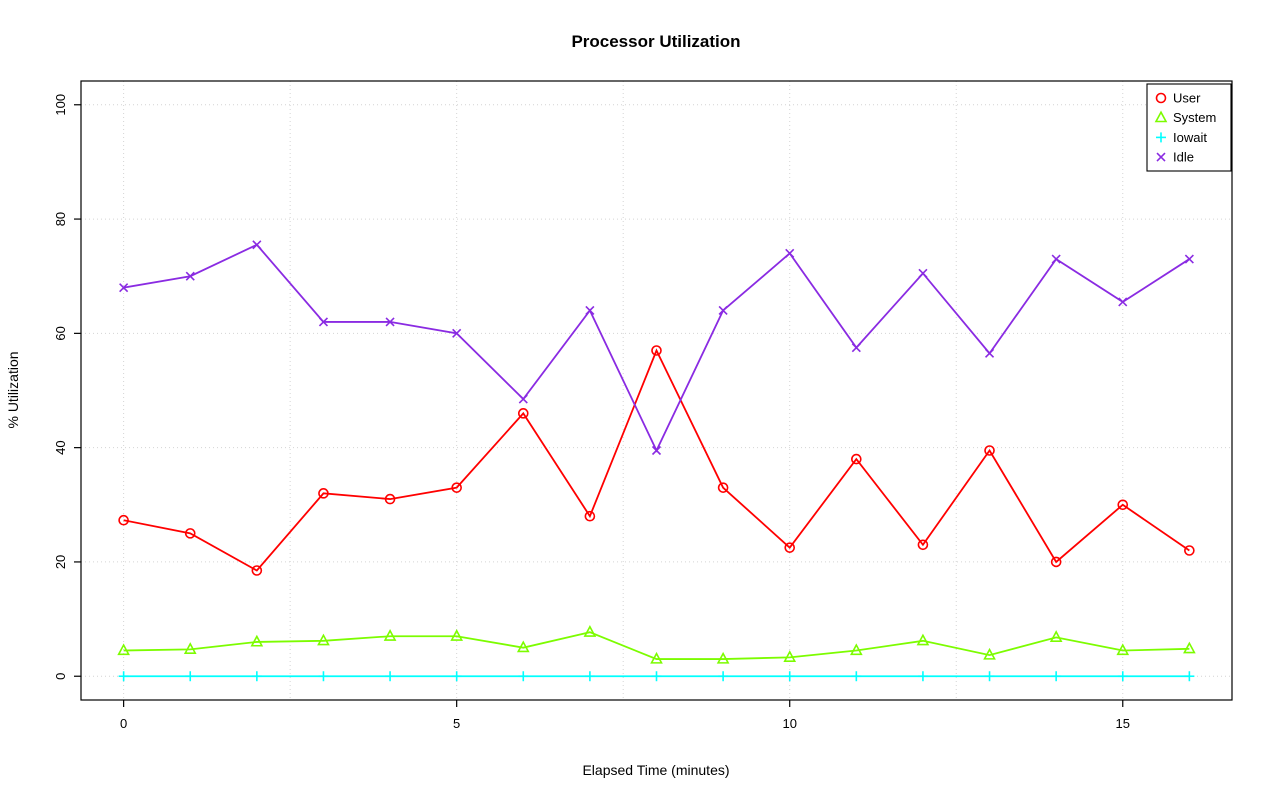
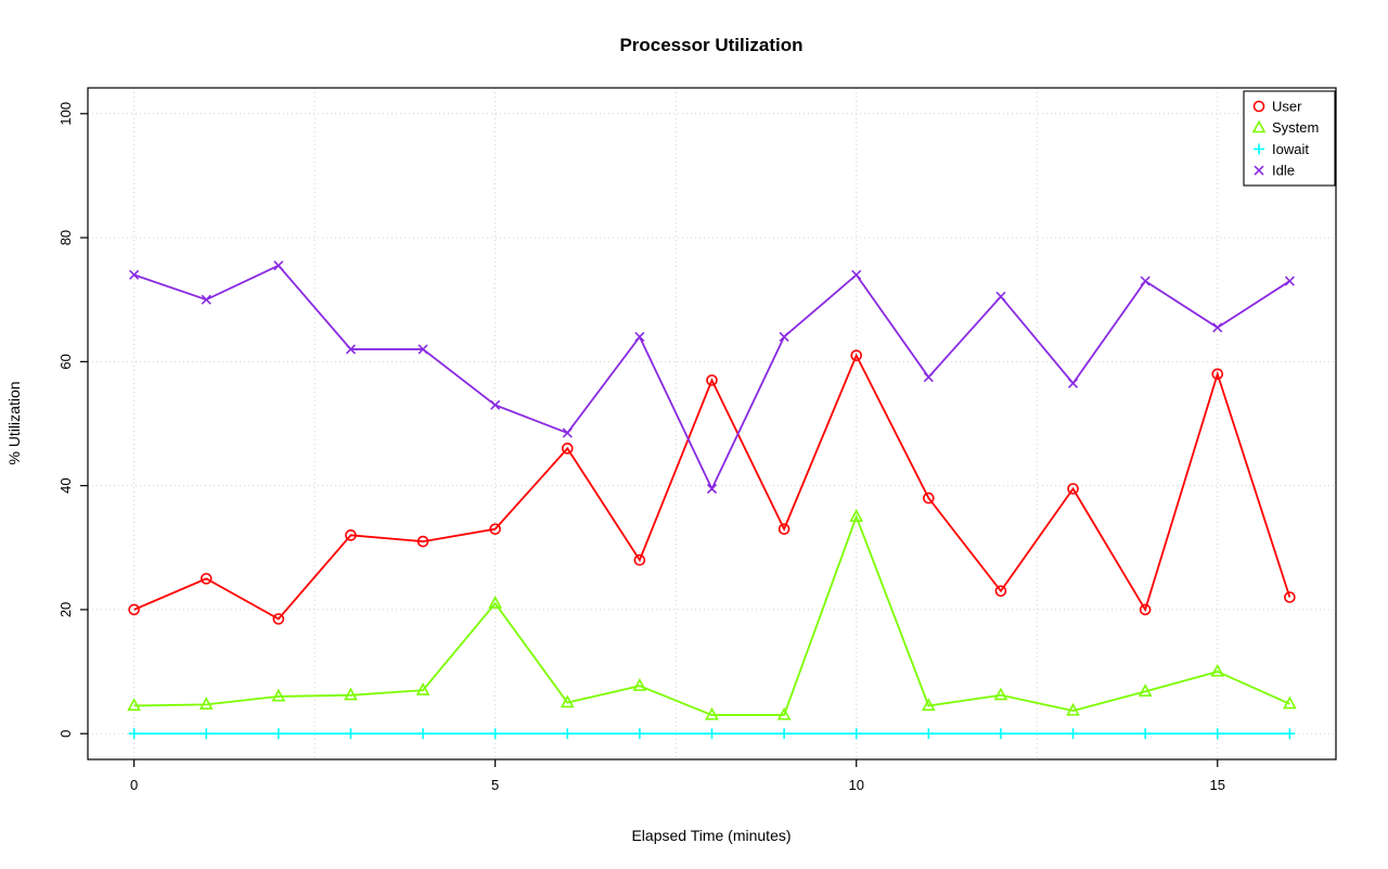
User/0: 27 -> 20
Idle/0: 68 -> 74
System/5: 7 -> 21
Idle/5: 60 -> 53
User/10: 22 -> 61
System/10: 3 -> 35
User/15: 30 -> 58
System/15: 4 -> 10
